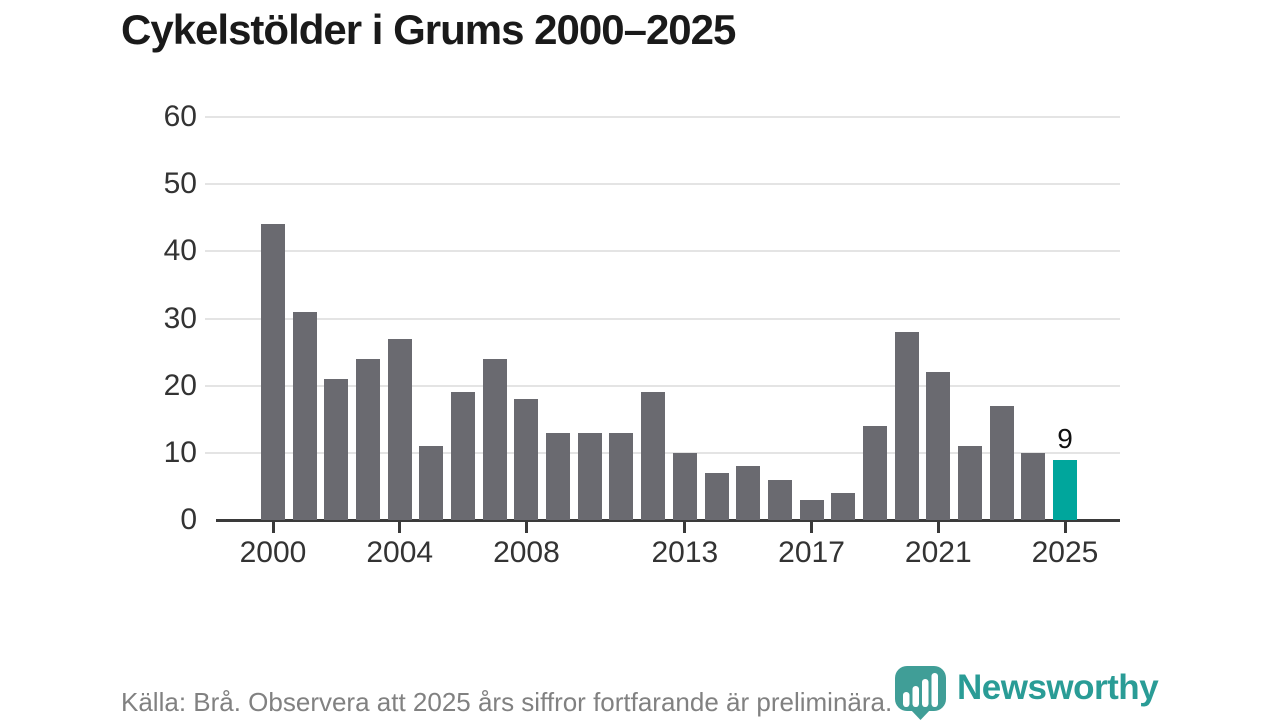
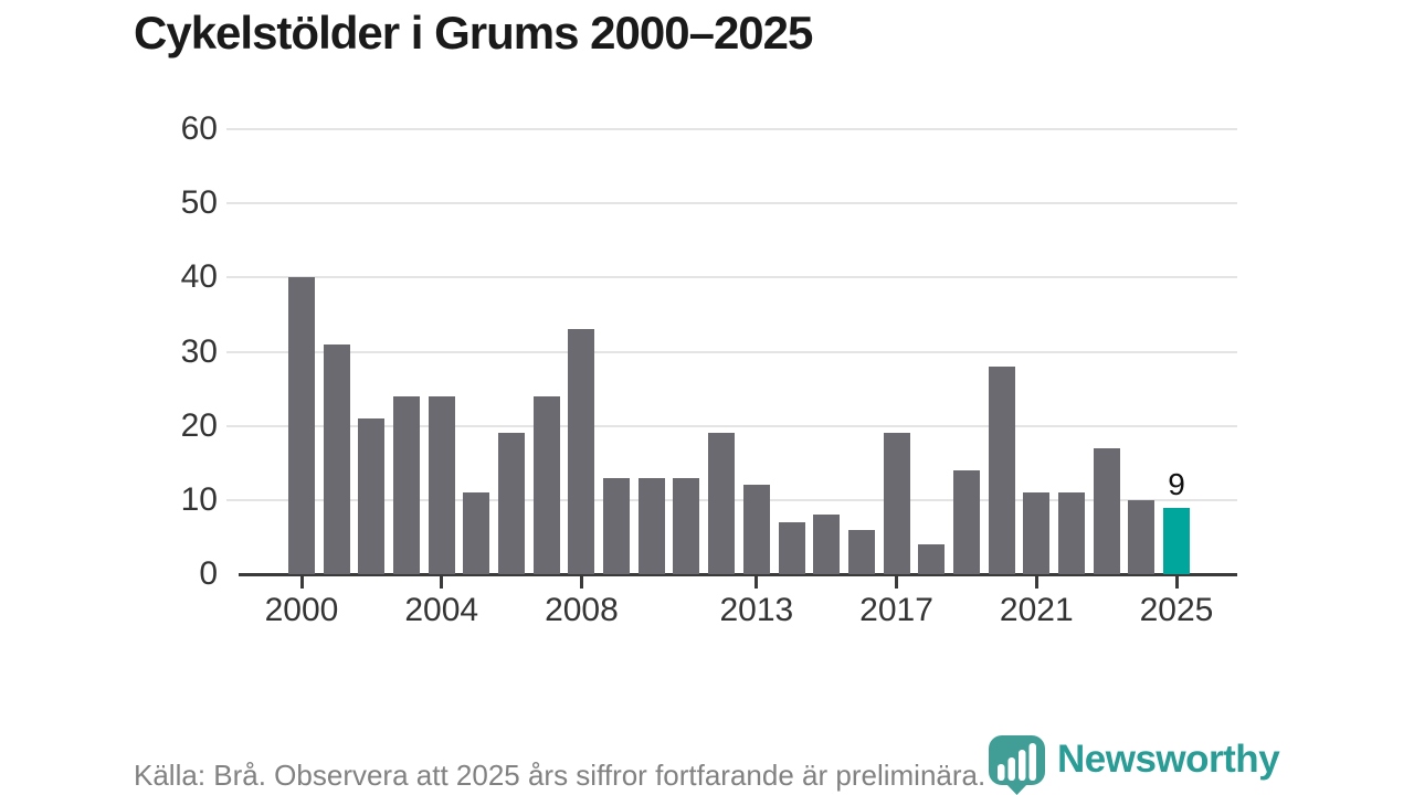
2000: 44 -> 40
2004: 27 -> 24
2008: 18 -> 33
2013: 10 -> 12
2017: 3 -> 19
2021: 22 -> 11
